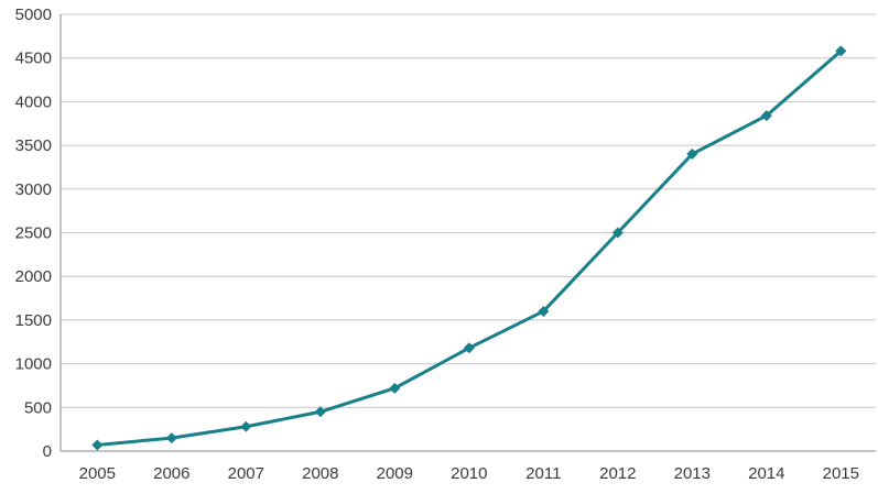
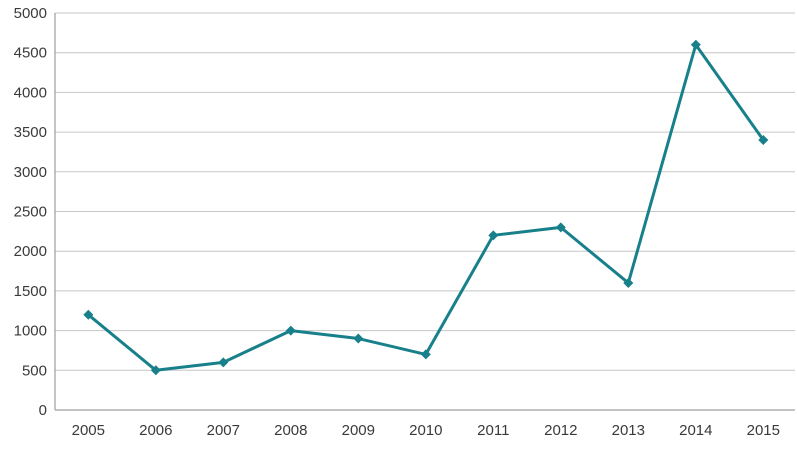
2005: 100 -> 1200
2006: 200 -> 500
2007: 300 -> 600
2008: 400 -> 1000
2009: 700 -> 900
2010: 1200 -> 700
2011: 1600 -> 2200
2012: 2500 -> 2300
2013: 3400 -> 1600
2014: 3800 -> 4600
2015: 4600 -> 3400
